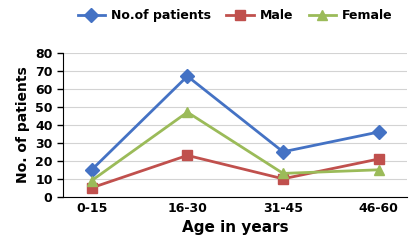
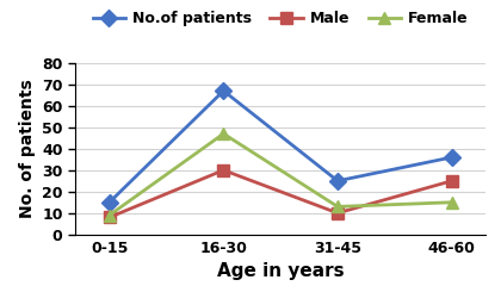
Male/0-15: 5 -> 8
Male/16-30: 23 -> 30
Male/46-60: 21 -> 25
